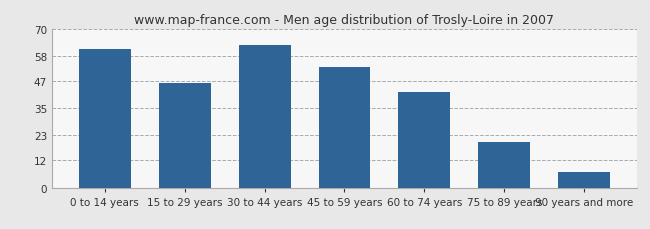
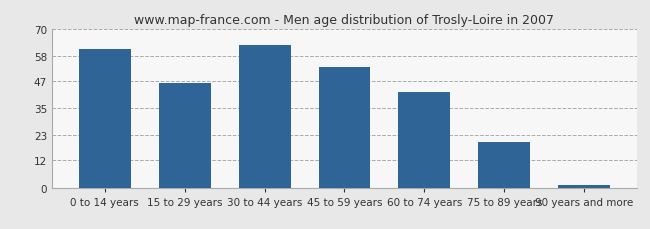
90 years and more: 7 -> 1
